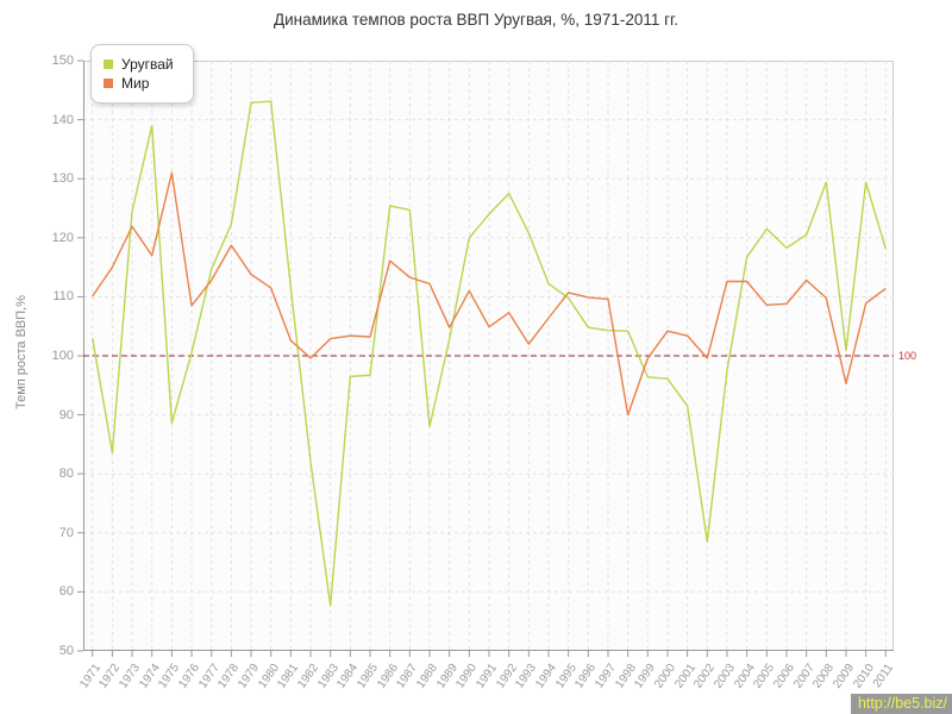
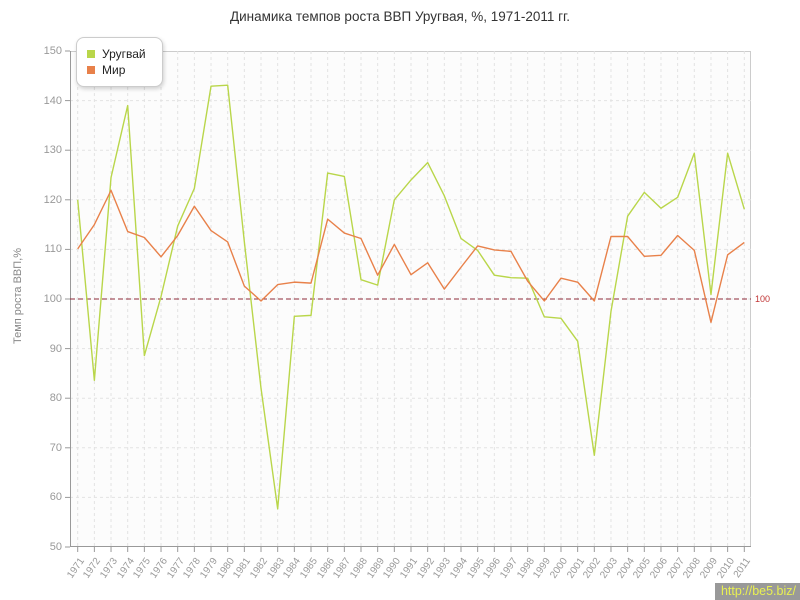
Уругвай/1971: 103 -> 120
Мир/1974: 117 -> 114
Мир/1975: 131 -> 112
Уругвай/1988: 88 -> 104
Мир/1998: 90 -> 104
